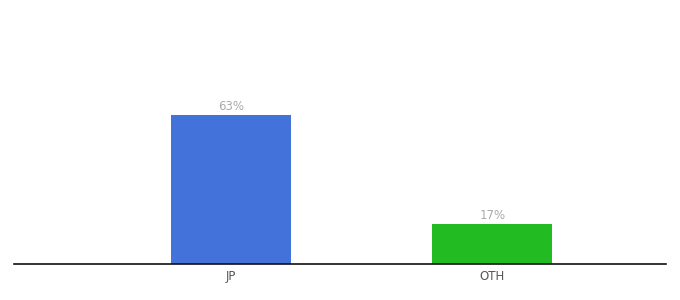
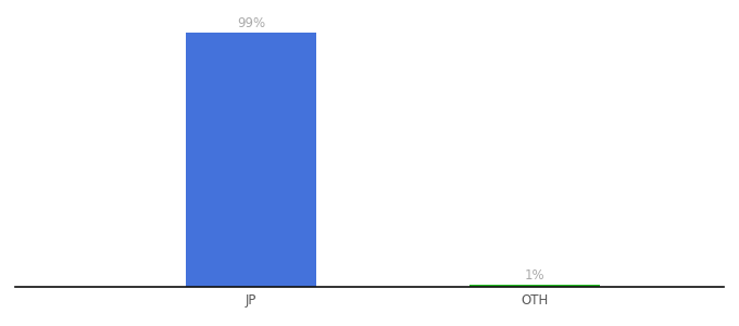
JP: 63% -> 99%
OTH: 17% -> 1%
